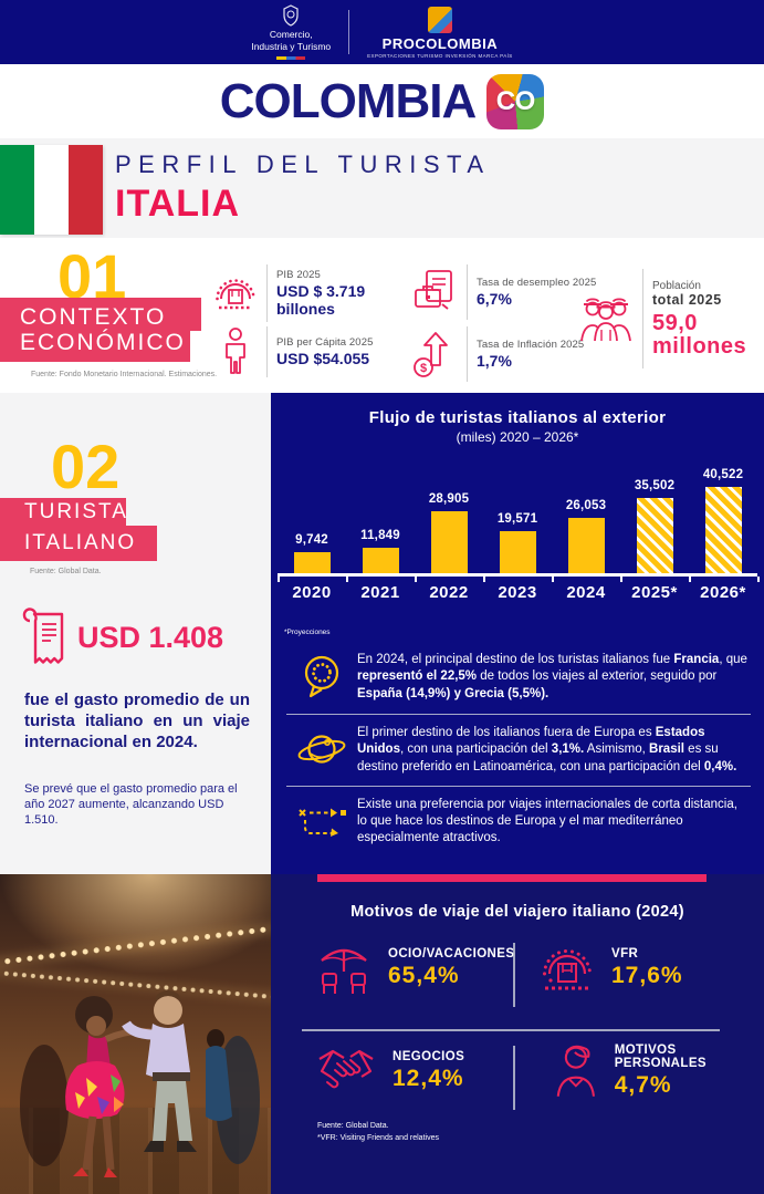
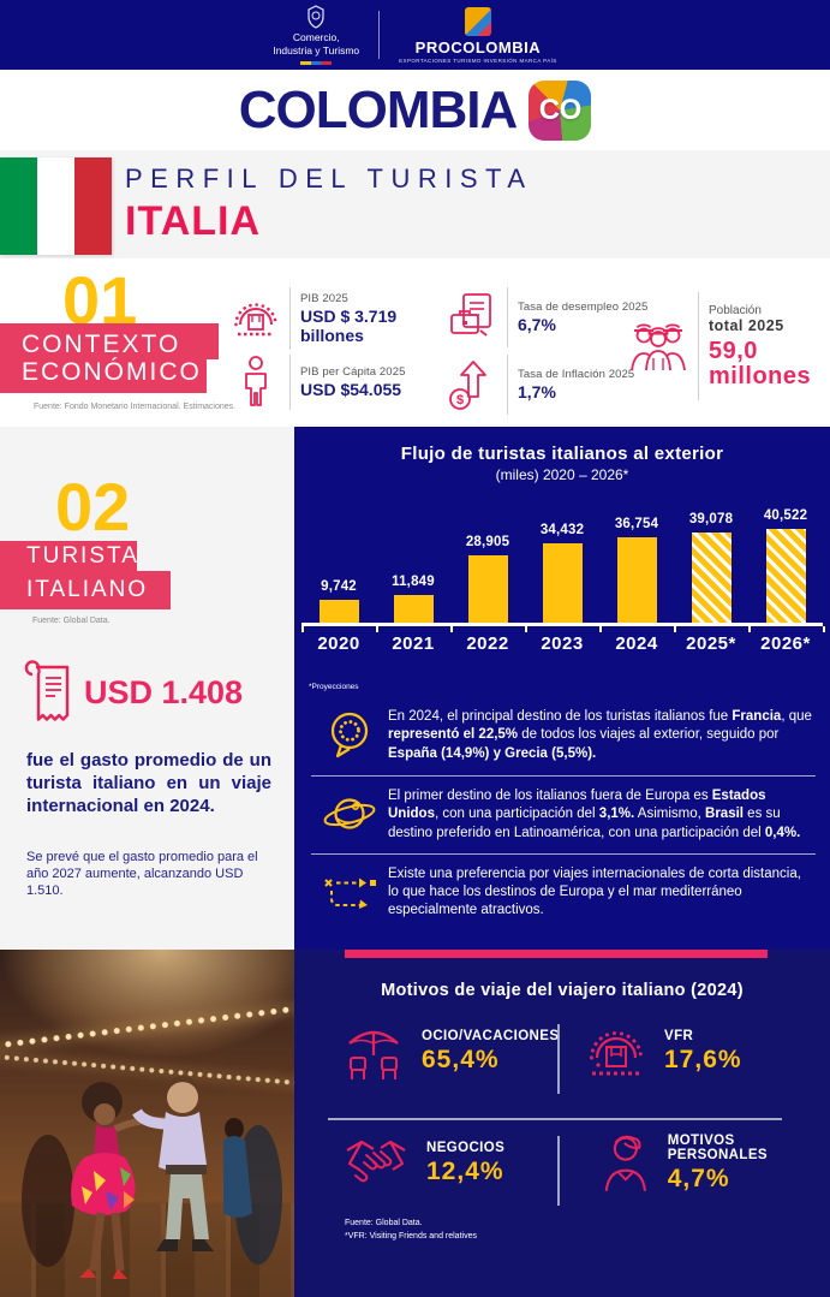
2023: 19,571 -> 34,432
2024: 26,053 -> 36,754
2025*: 35,502 -> 39,078
